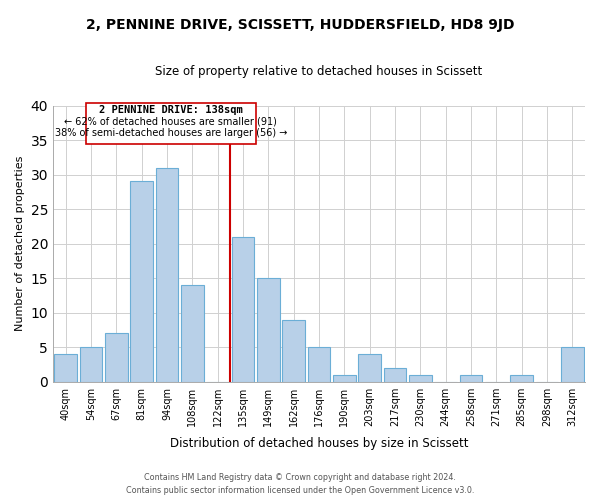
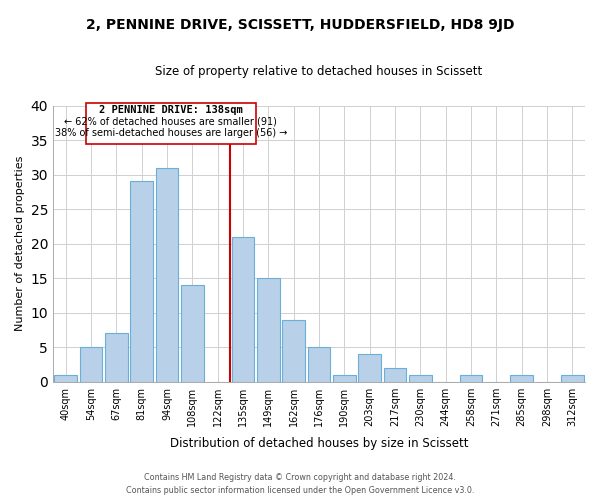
40sqm: 4 -> 1
312sqm: 5 -> 1
